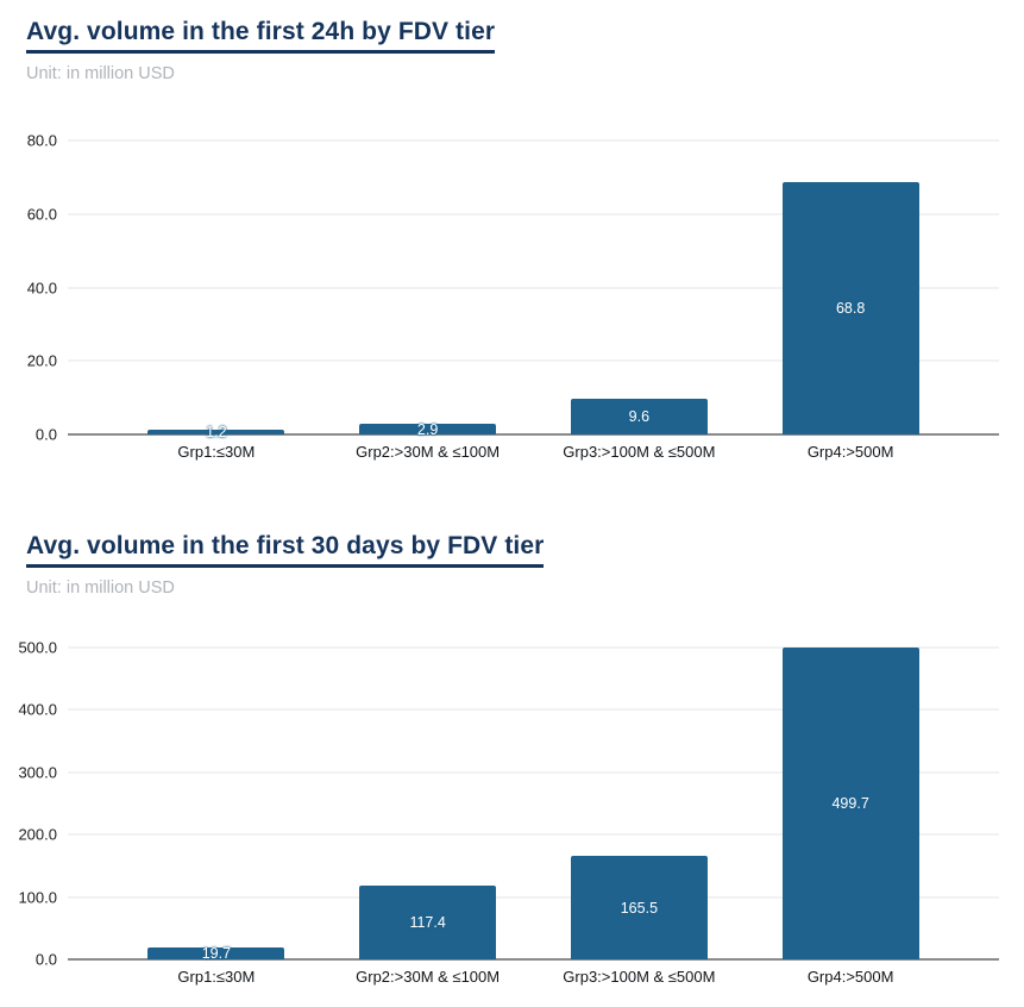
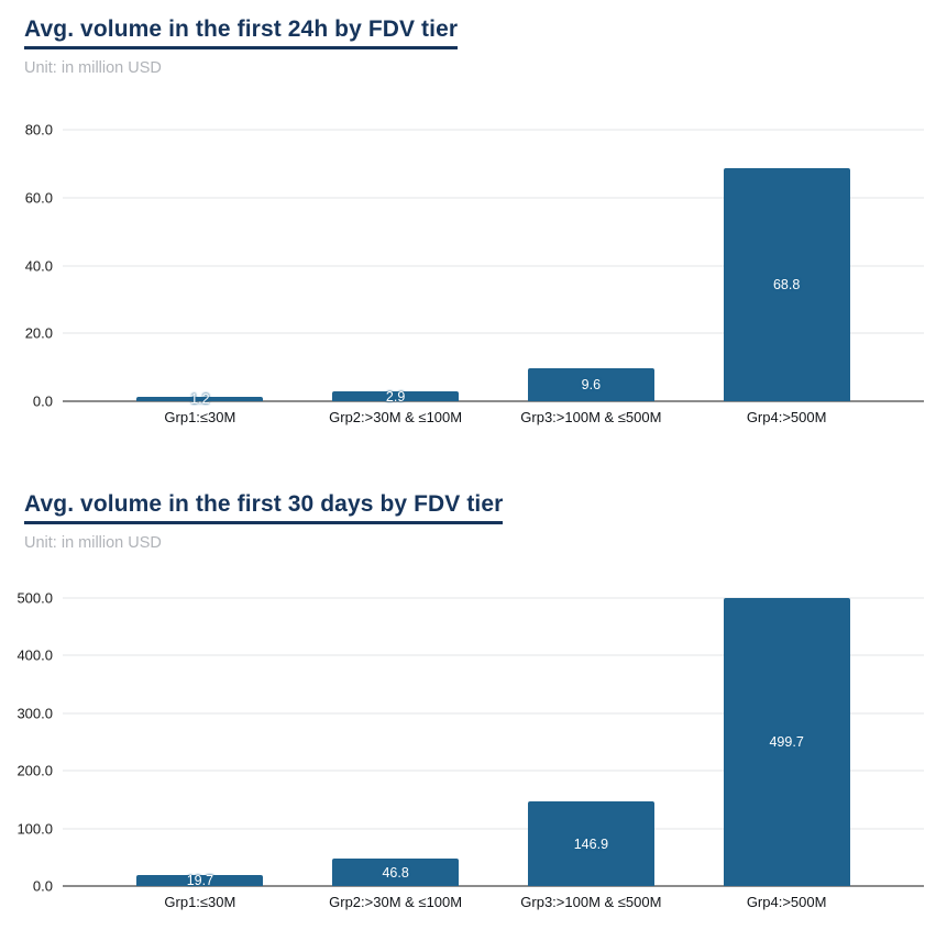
Avg. volume in the first 30 days by FDV tier/Grp2:>30M & ≤100M: 117.4 -> 46.8
Avg. volume in the first 30 days by FDV tier/Grp3:>100M & ≤500M: 165.5 -> 146.9
